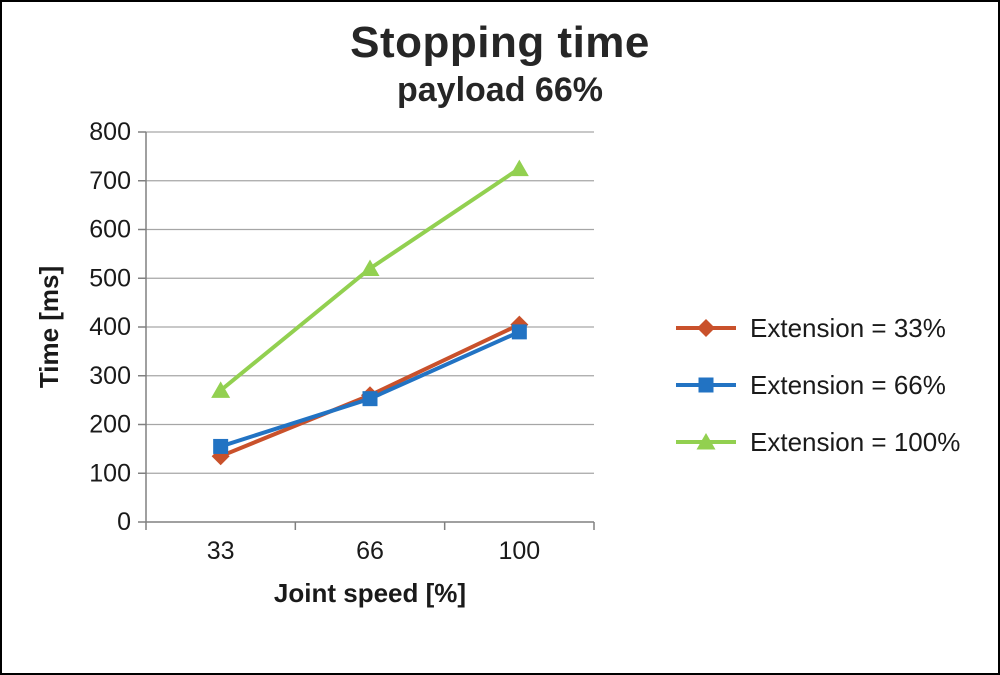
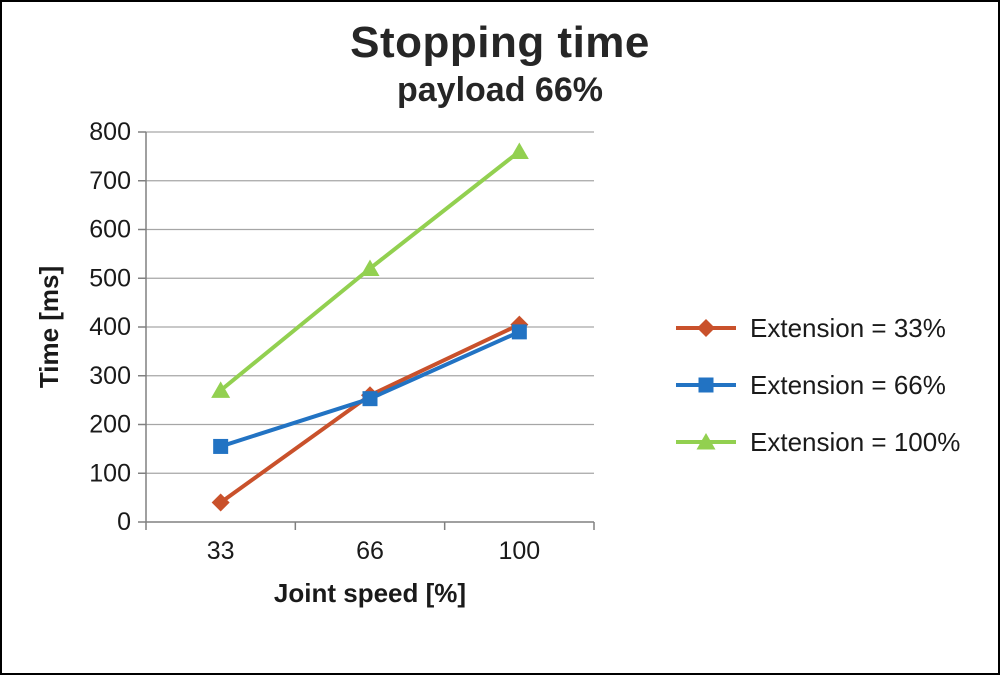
Extension = 33%/33: 140 -> 40
Extension = 100%/100: 720 -> 760
